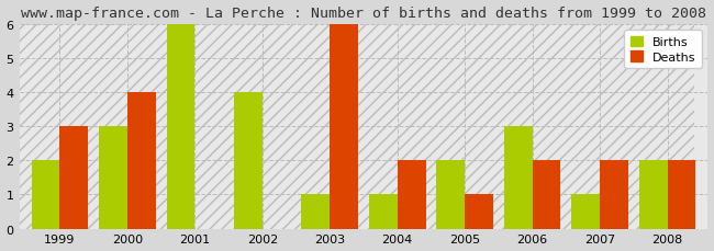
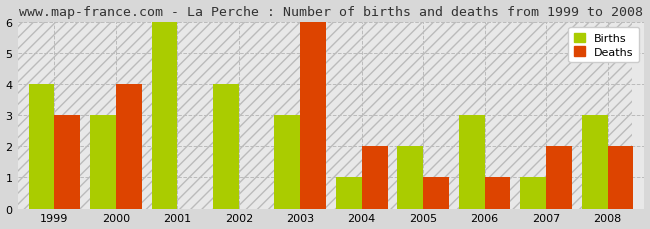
Births/1999: 2 -> 4
Births/2003: 1 -> 3
Deaths/2006: 2 -> 1
Births/2008: 2 -> 3
